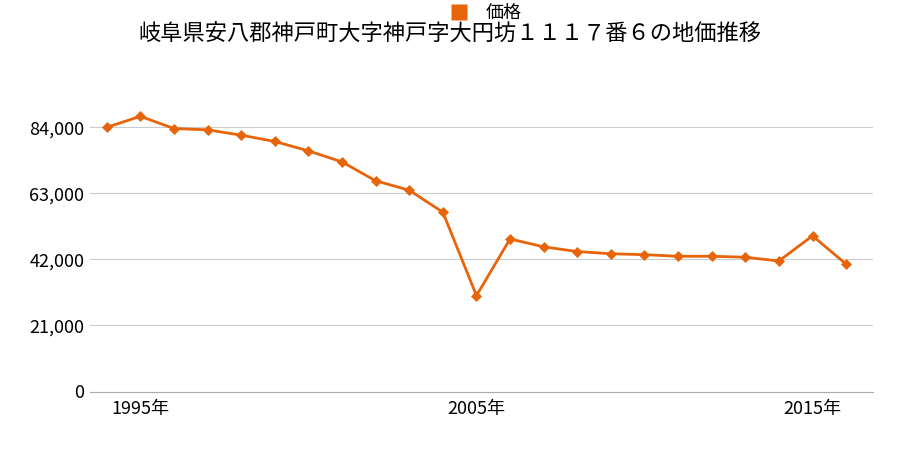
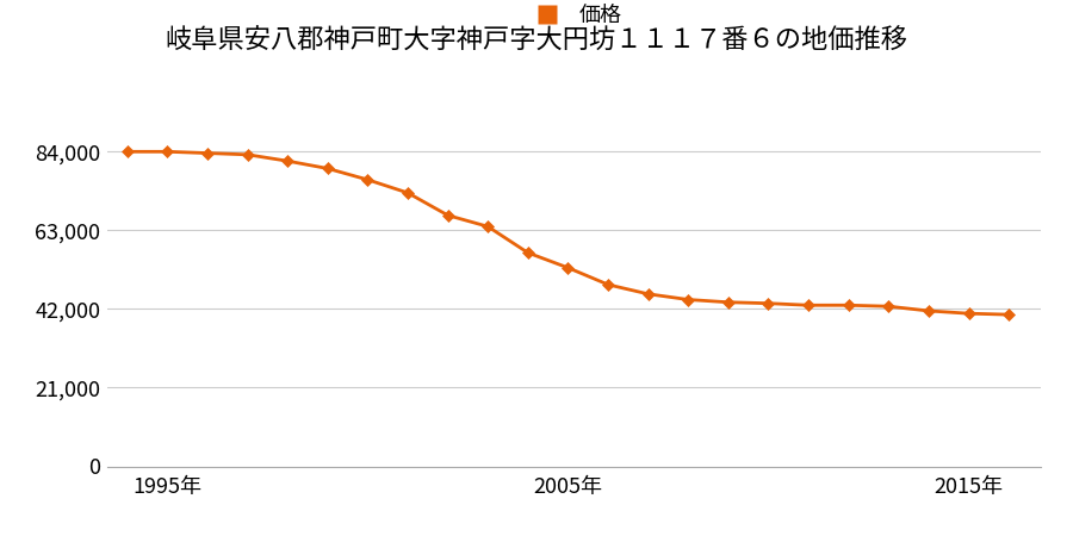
1995年: 87,500 -> 84,000
2005年: 30,500 -> 53,000
2015年: 49,500 -> 40,800
